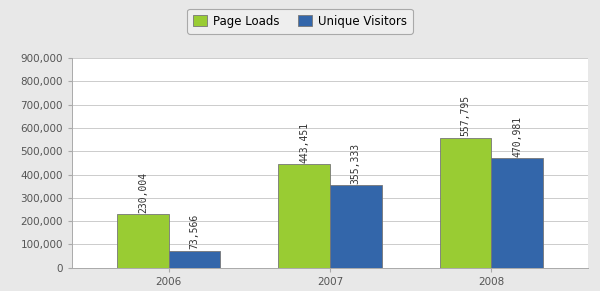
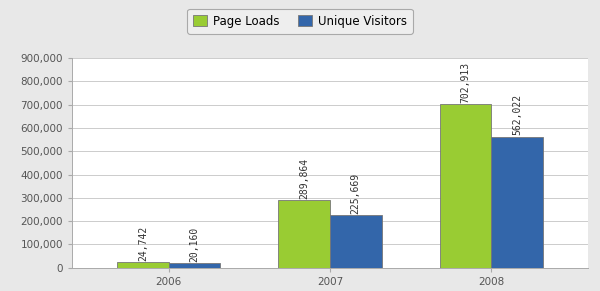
Page Loads/2006: 230,004 -> 24,742
Unique Visitors/2006: 73,566 -> 20,160
Page Loads/2007: 443,451 -> 289,864
Unique Visitors/2007: 355,333 -> 225,669
Page Loads/2008: 557,795 -> 702,913
Unique Visitors/2008: 470,981 -> 562,022
